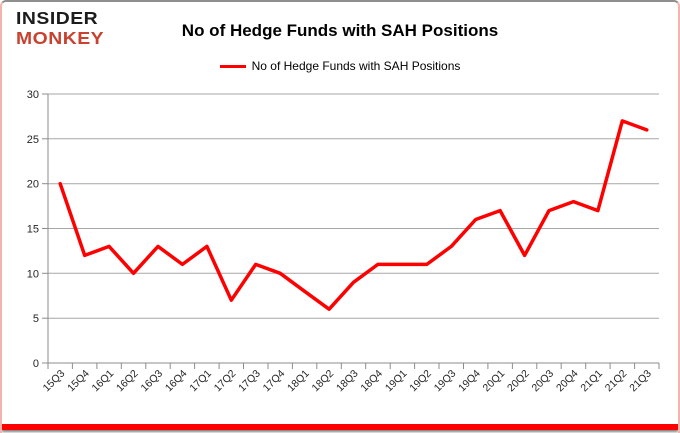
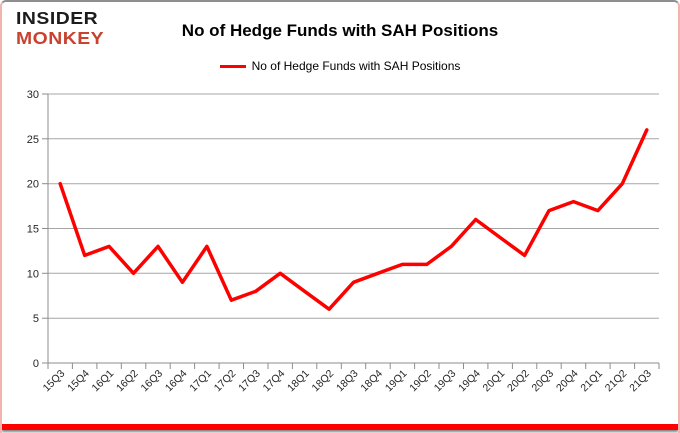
16Q4: 11 -> 9
17Q3: 11 -> 8
18Q4: 11 -> 10
20Q1: 17 -> 14
21Q2: 27 -> 20
